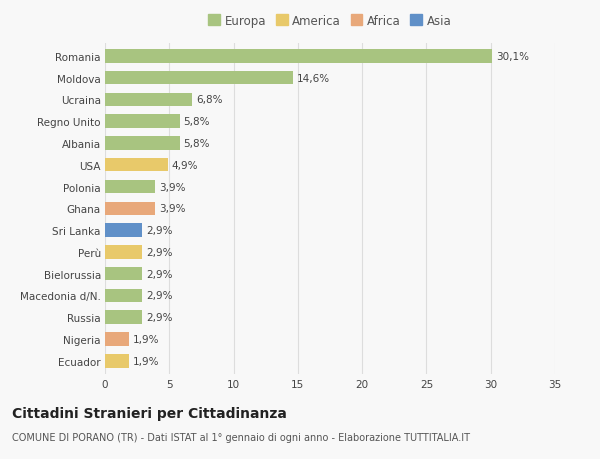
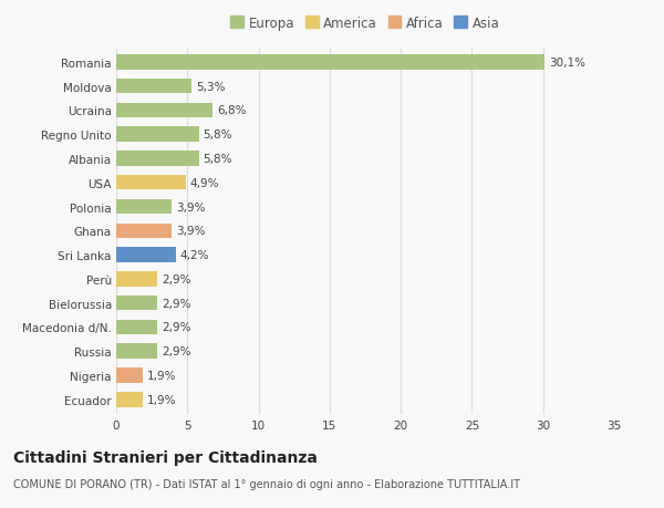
Moldova: 14,6% -> 5,3%
Sri Lanka: 2,9% -> 4,2%
